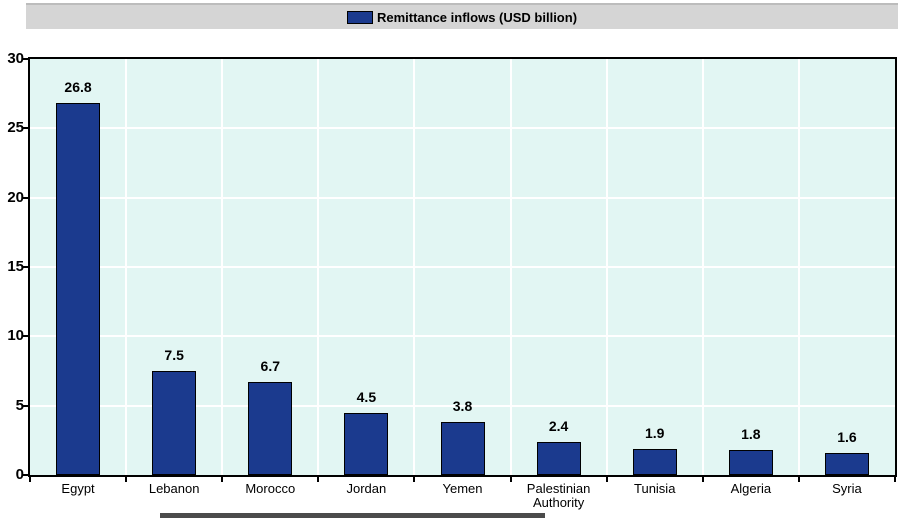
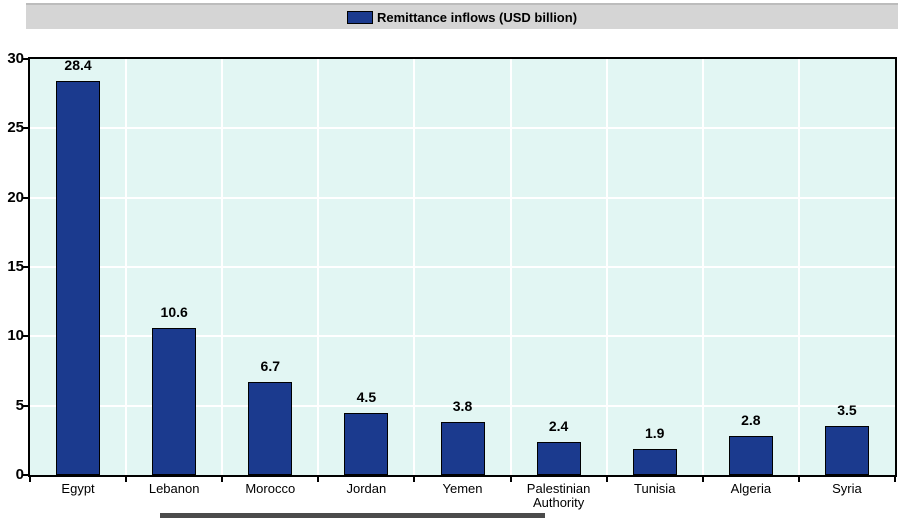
Egypt: 26.8 -> 28.4
Lebanon: 7.5 -> 10.6
Algeria: 1.8 -> 2.8
Syria: 1.6 -> 3.5
